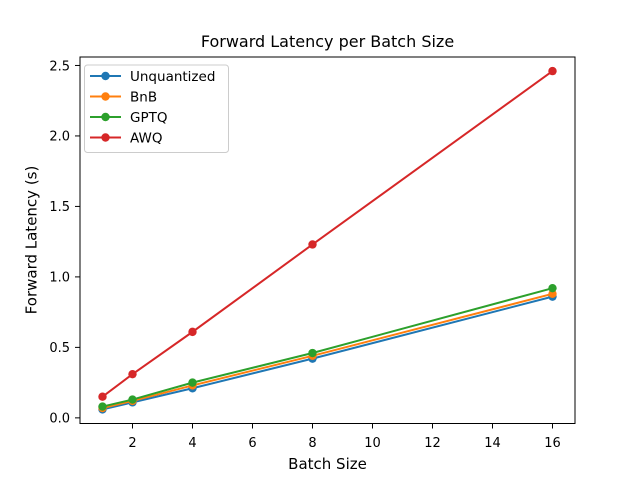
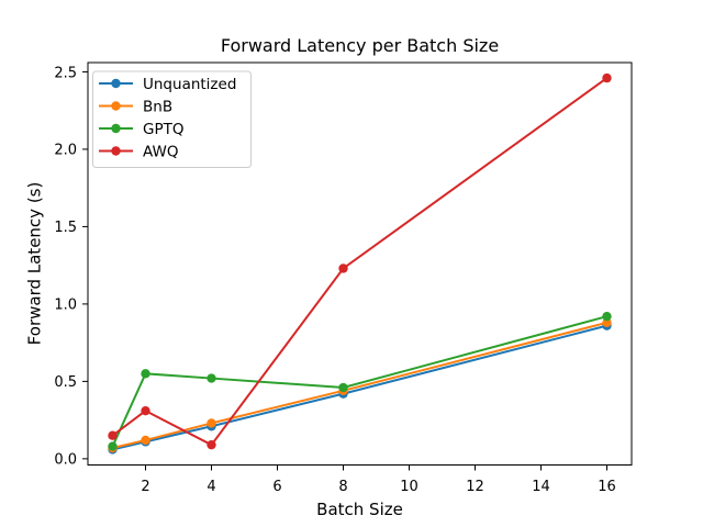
GPTQ/2: 0.13 -> 0.55
GPTQ/4: 0.25 -> 0.52
AWQ/4: 0.61 -> 0.09
